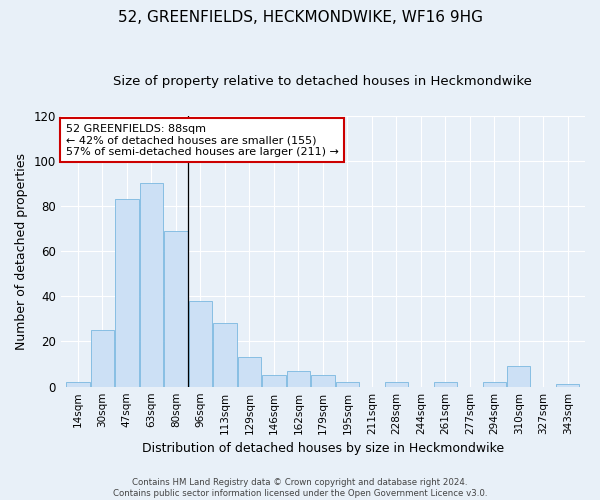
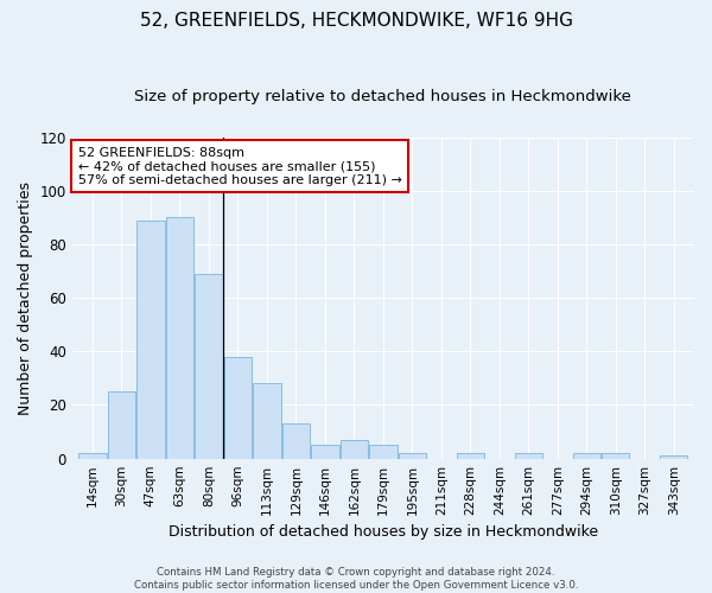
47sqm: 83 -> 89
310sqm: 9 -> 2
